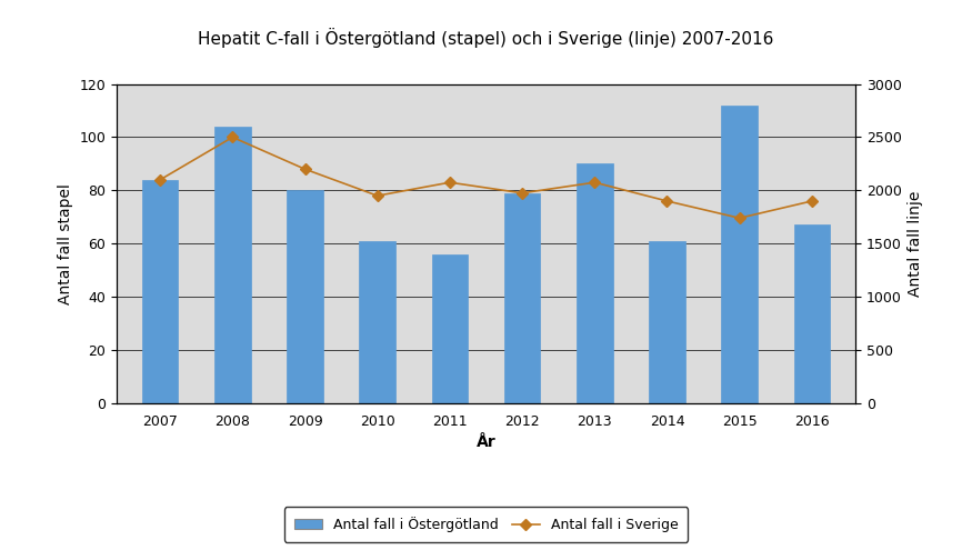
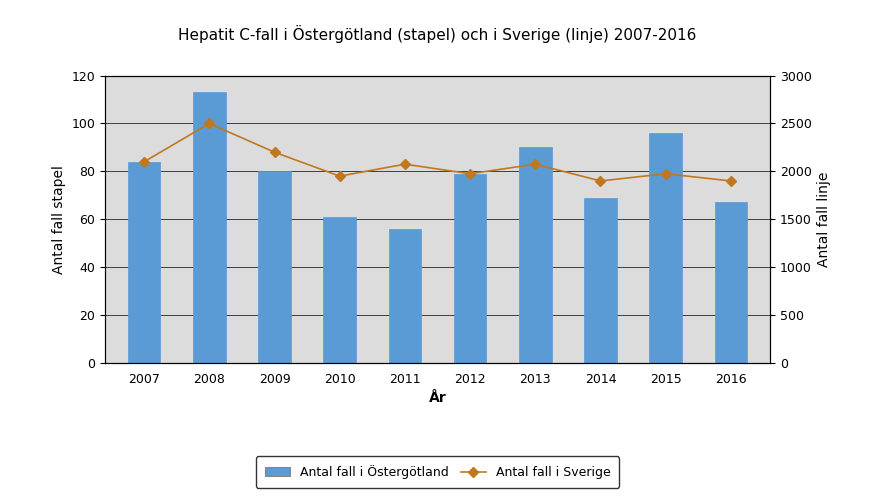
Antal fall i Östergötland/2008: 104 -> 113
Antal fall i Östergötland/2014: 61 -> 69
Antal fall i Östergötland/2015: 112 -> 96
Antal fall i Sverige/2015: 1740 -> 1980
